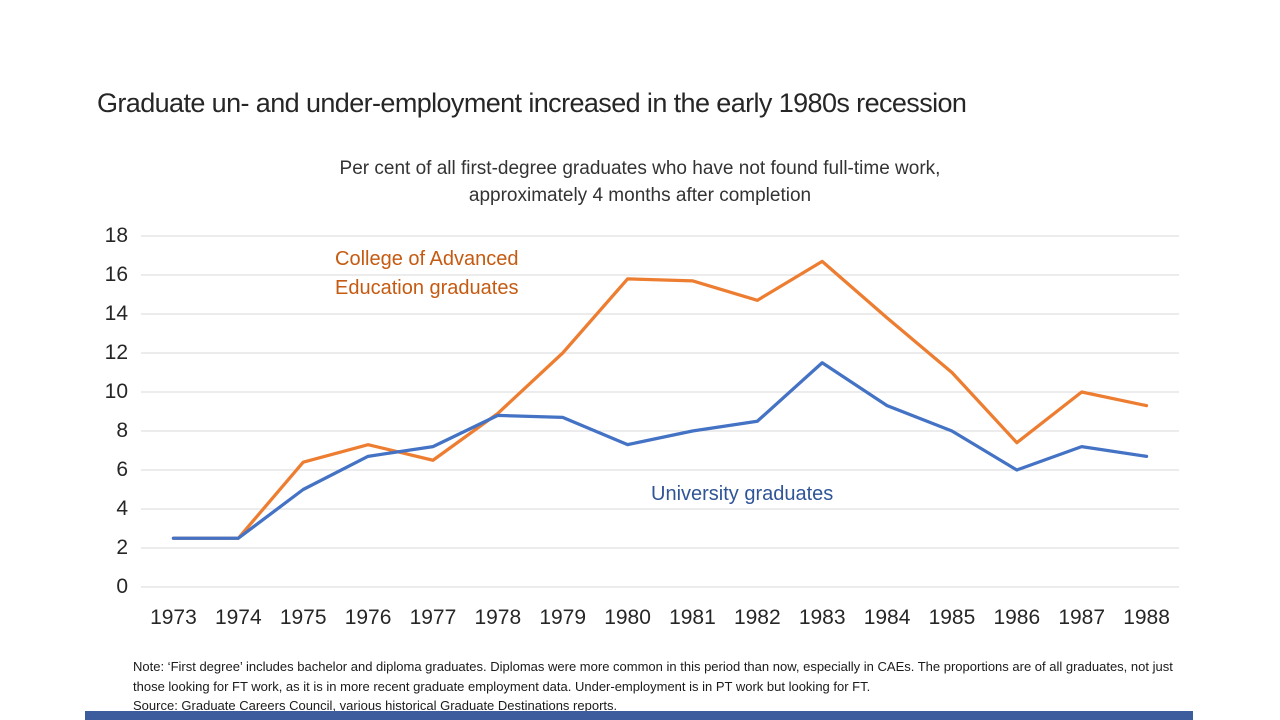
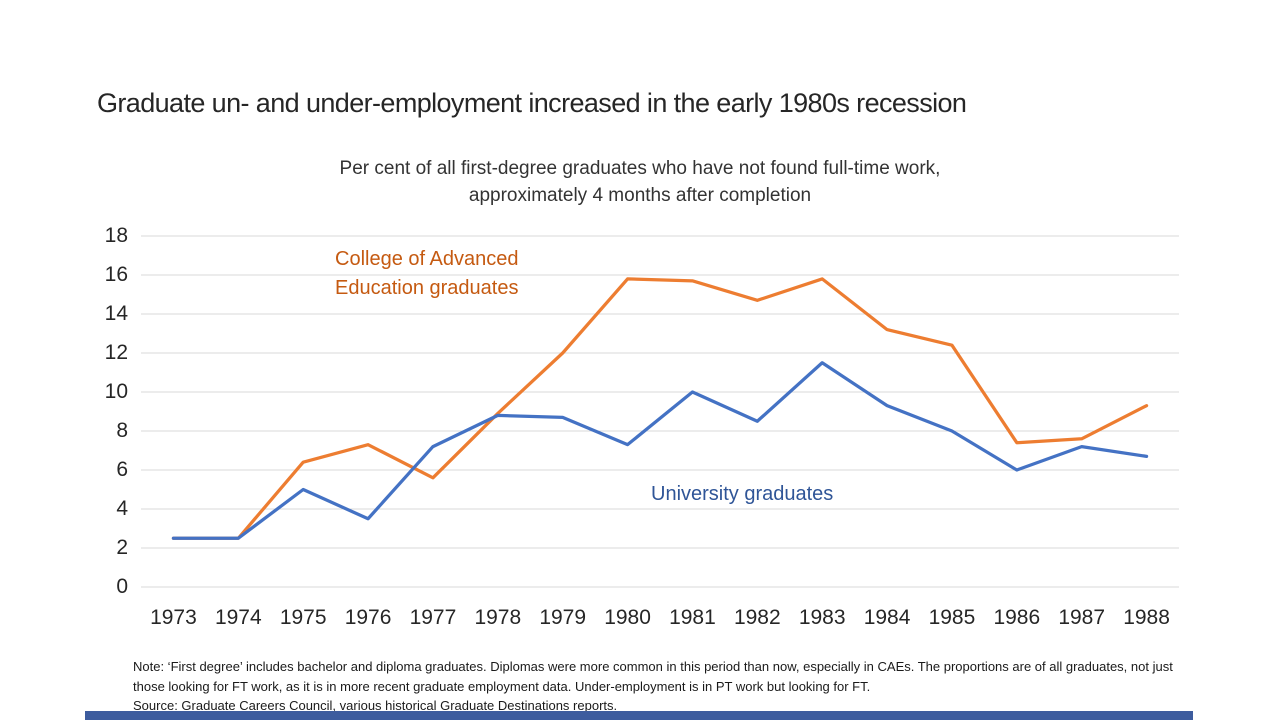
University graduates/1976: 6.7 -> 3.5
College of Advanced Education graduates/1977: 6.5 -> 5.6
University graduates/1981: 8.0 -> 10.0
College of Advanced Education graduates/1983: 16.7 -> 15.8
College of Advanced Education graduates/1984: 13.8 -> 13.2
College of Advanced Education graduates/1985: 11.0 -> 12.4
College of Advanced Education graduates/1987: 10.0 -> 7.6
